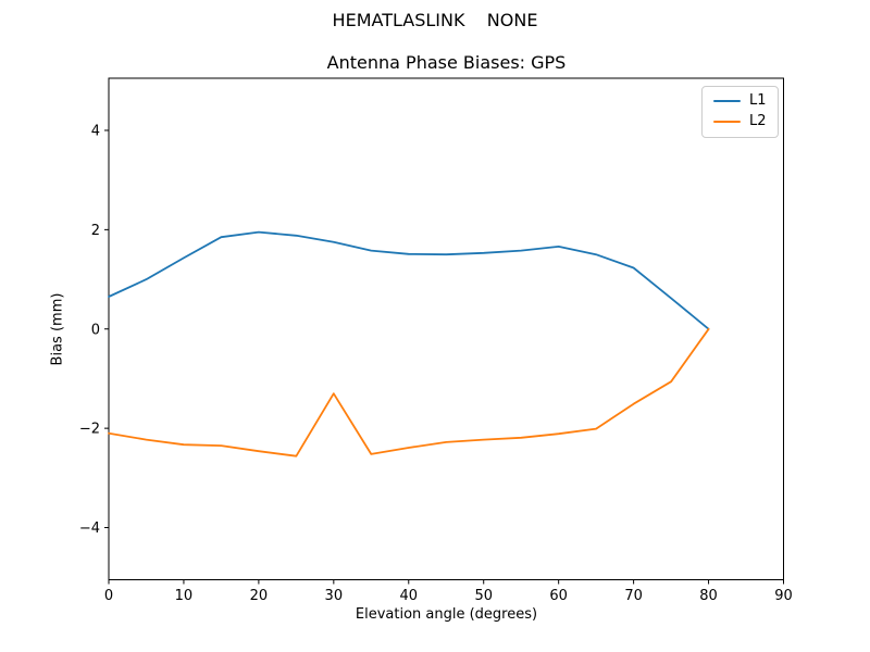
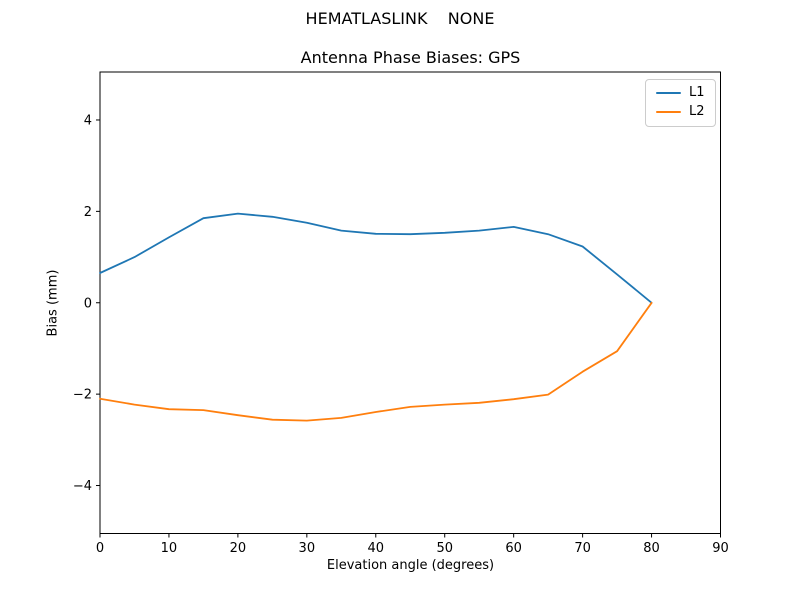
L2/30: -1.3 -> -2.6
